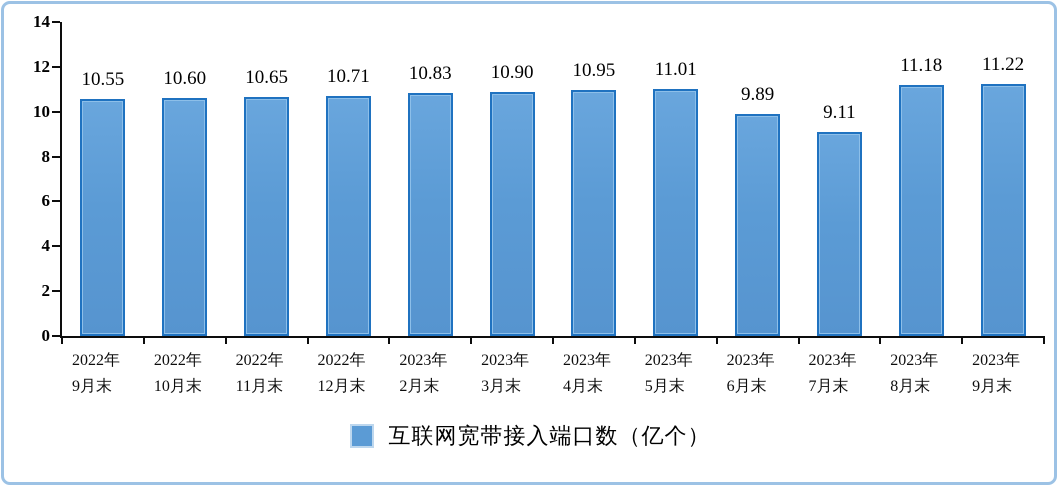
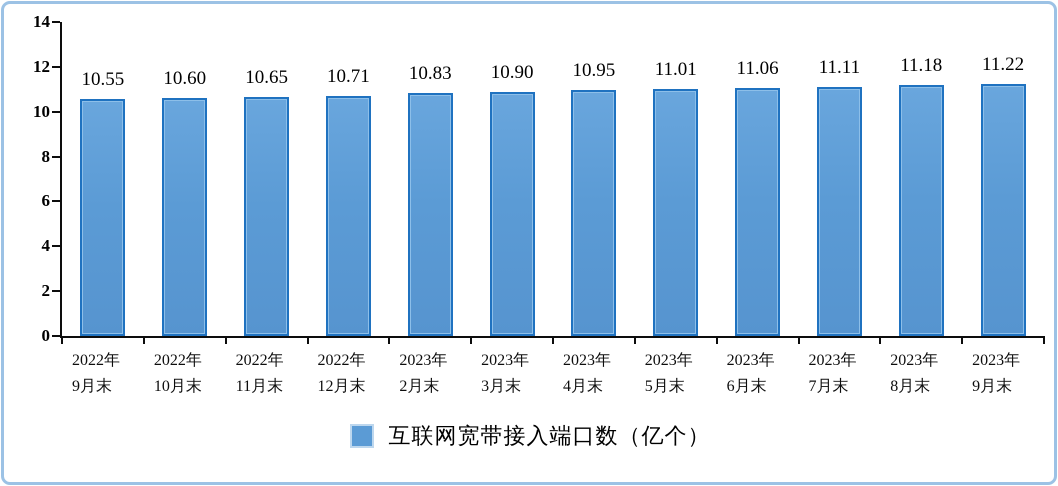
2023年 6月末: 9.89 -> 11.06
2023年 7月末: 9.11 -> 11.11
